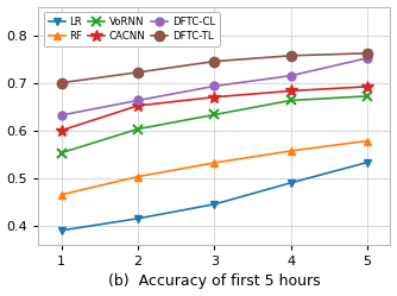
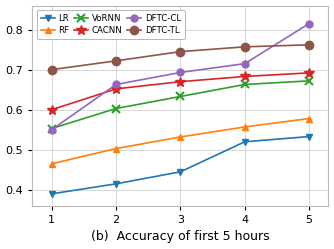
DFTC-CL/1: 0.632 -> 0.550
LR/4: 0.490 -> 0.520
DFTC-CL/5: 0.752 -> 0.815
